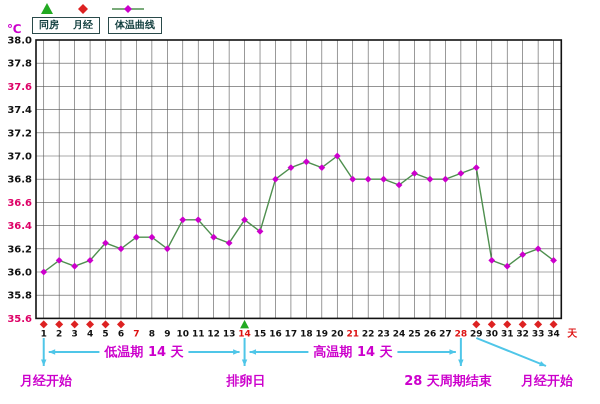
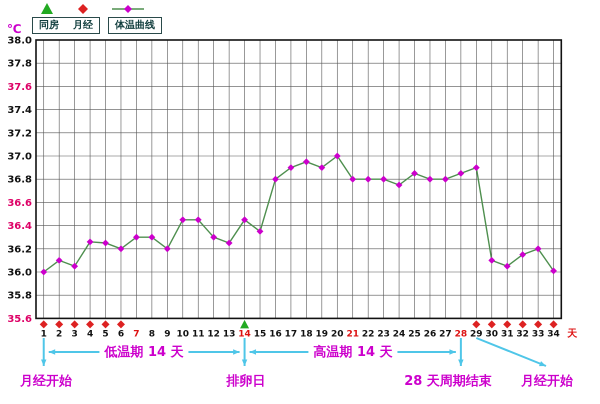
4: 36.10 -> 36.26
34: 36.10 -> 36.01
